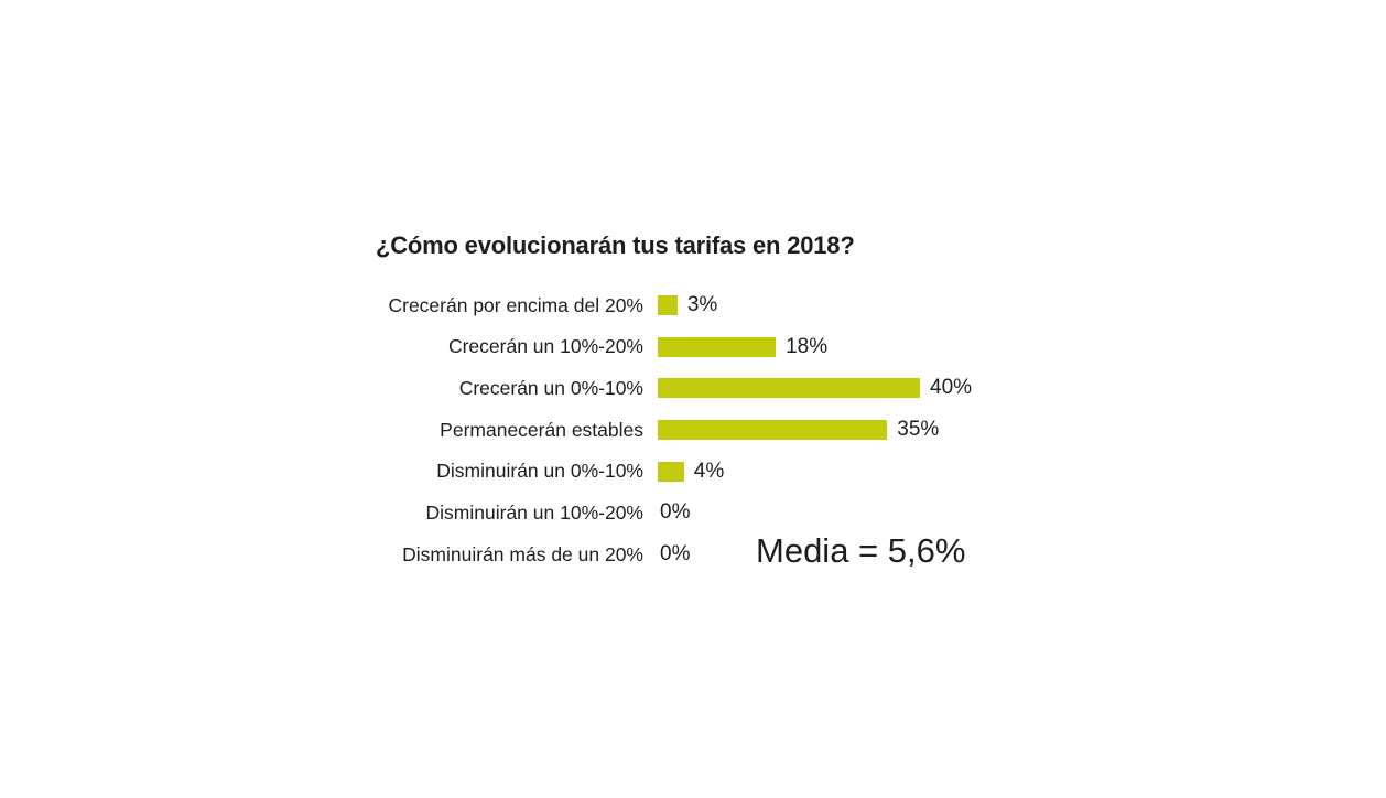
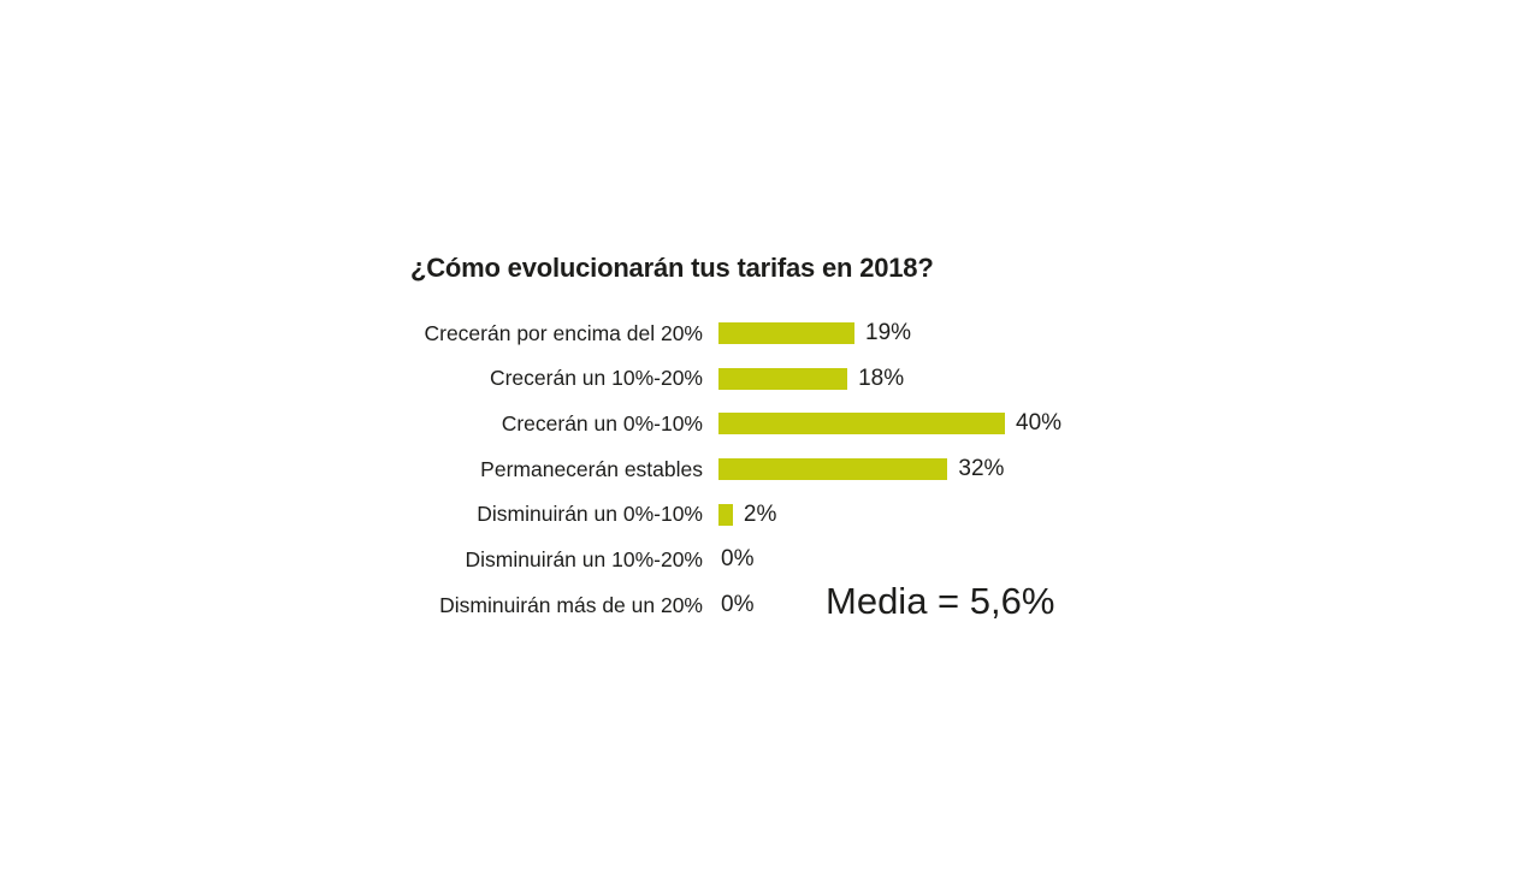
Crecerán por encima del 20%: 3% -> 19%
Permanecerán estables: 35% -> 32%
Disminuirán un 0%-10%: 4% -> 2%
